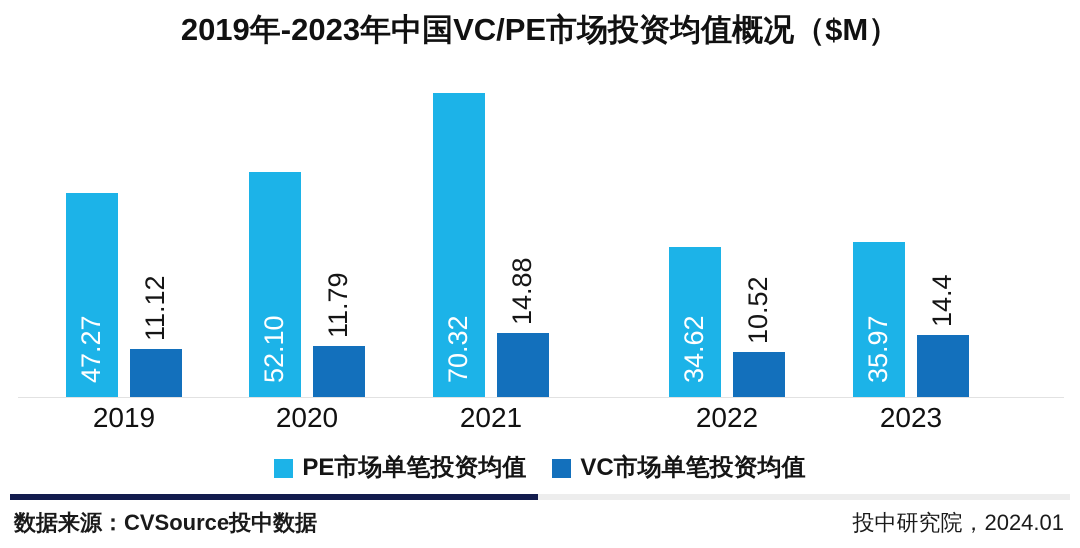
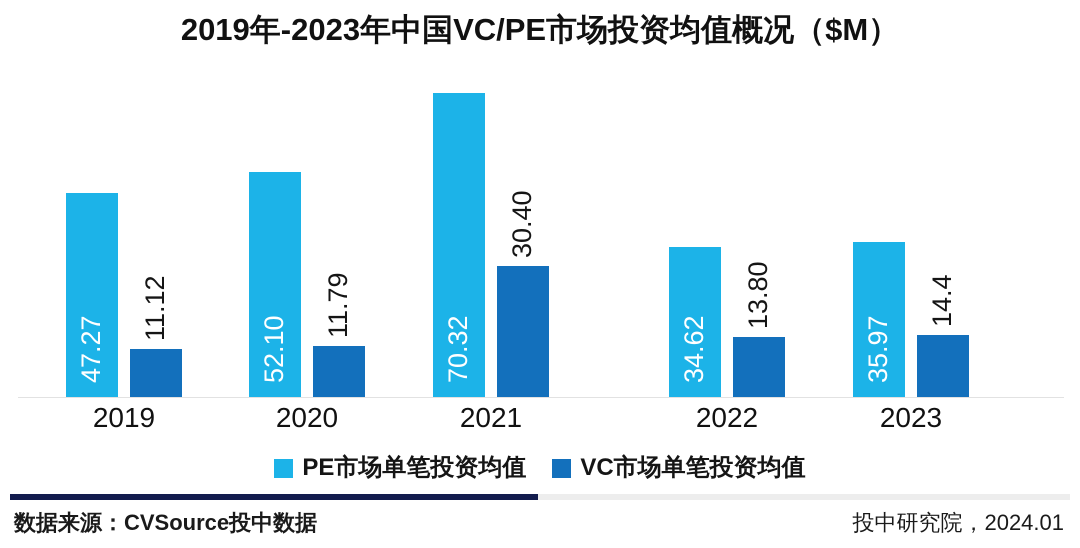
VC市场单笔投资均值/2021: 14.88 -> 30.40
VC市场单笔投资均值/2022: 10.52 -> 13.80
